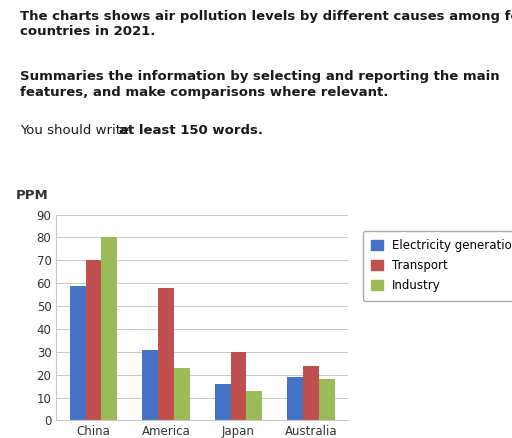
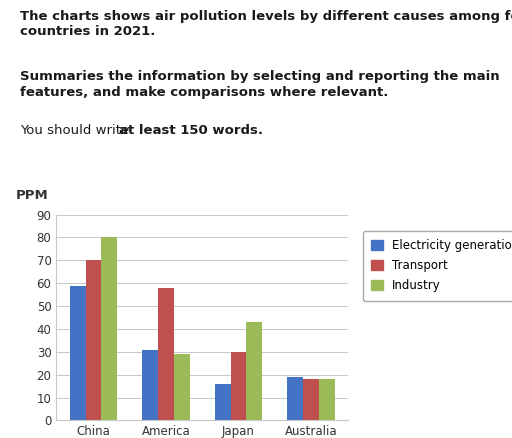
Industry/America: 23 -> 29
Industry/Japan: 13 -> 43
Transport/Australia: 24 -> 18
